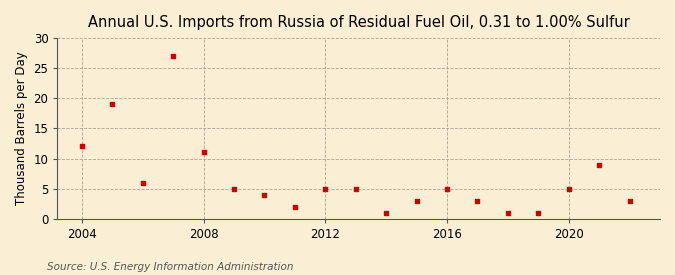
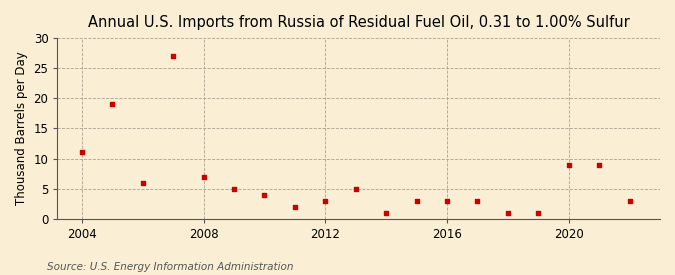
2004: 12 -> 11
2008: 11 -> 7
2012: 5 -> 3
2016: 5 -> 3
2020: 5 -> 9
